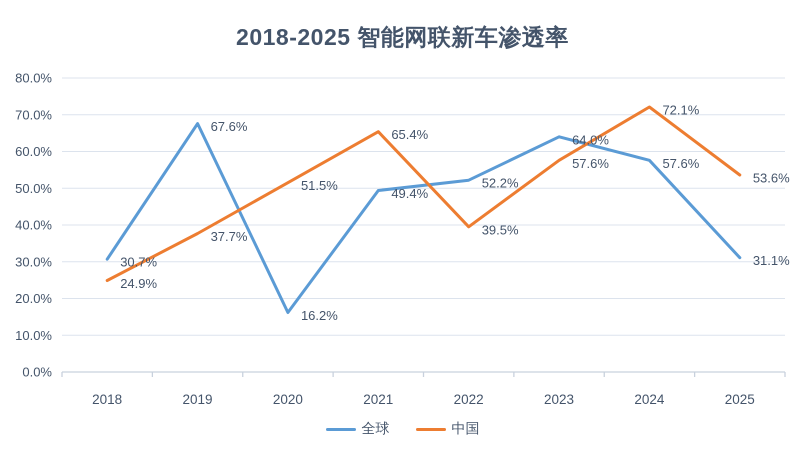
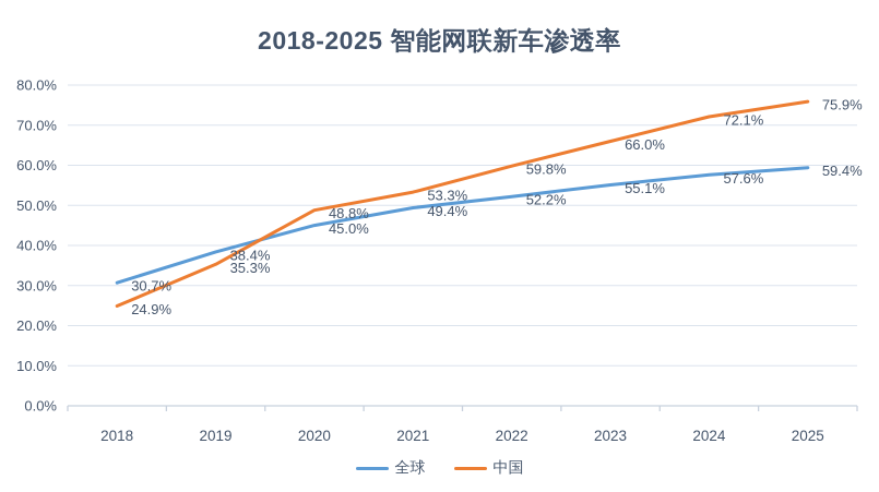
全球/2019: 67.6% -> 38.4%
中国/2019: 37.7% -> 35.3%
全球/2020: 16.2% -> 45.0%
中国/2020: 51.5% -> 48.8%
中国/2021: 65.4% -> 53.3%
中国/2022: 39.5% -> 59.8%
全球/2023: 64.0% -> 55.1%
中国/2023: 57.6% -> 66.0%
全球/2025: 31.1% -> 59.4%
中国/2025: 53.6% -> 75.9%
